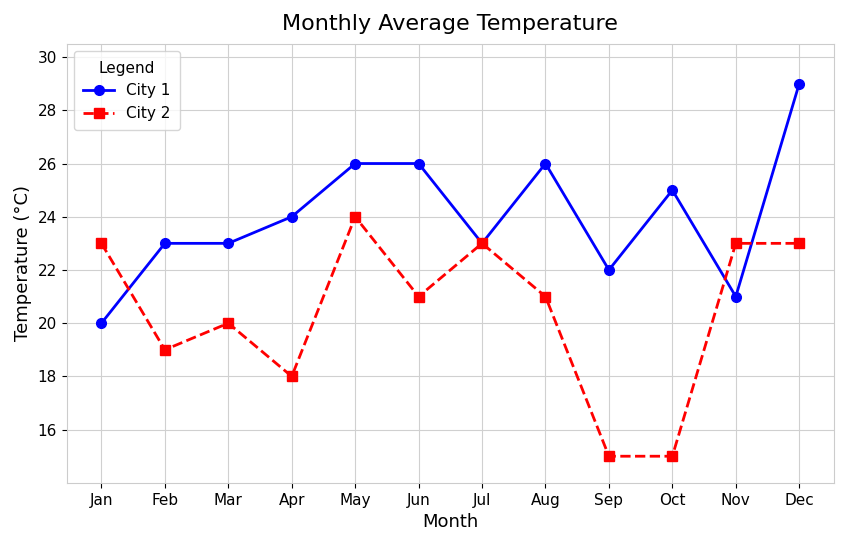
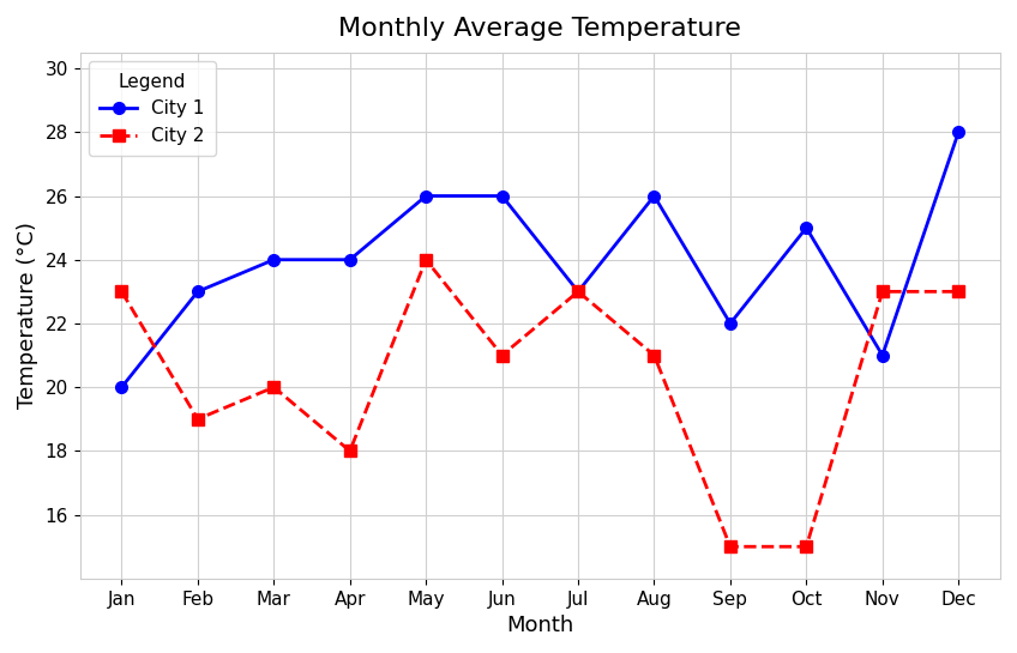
City 1/Mar: 23 -> 24
City 1/Dec: 29 -> 28
